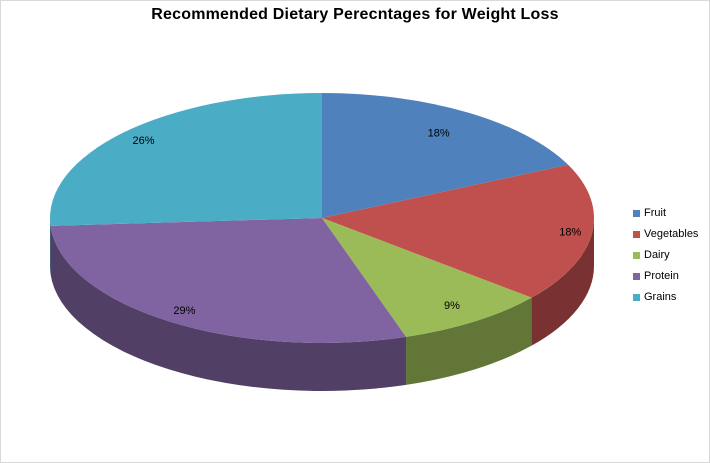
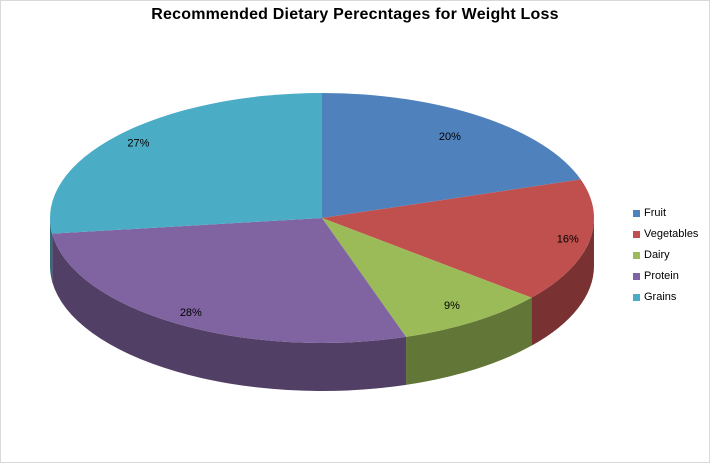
Fruit: 18% -> 20%
Vegetables: 18% -> 16%
Protein: 29% -> 28%
Grains: 26% -> 27%
